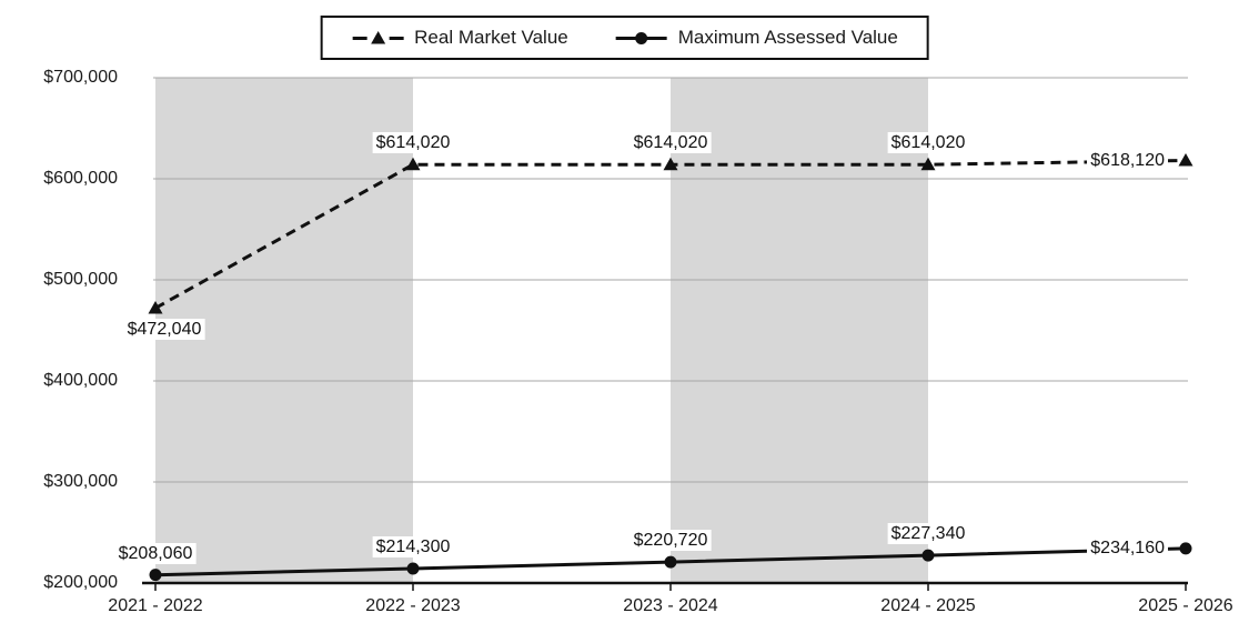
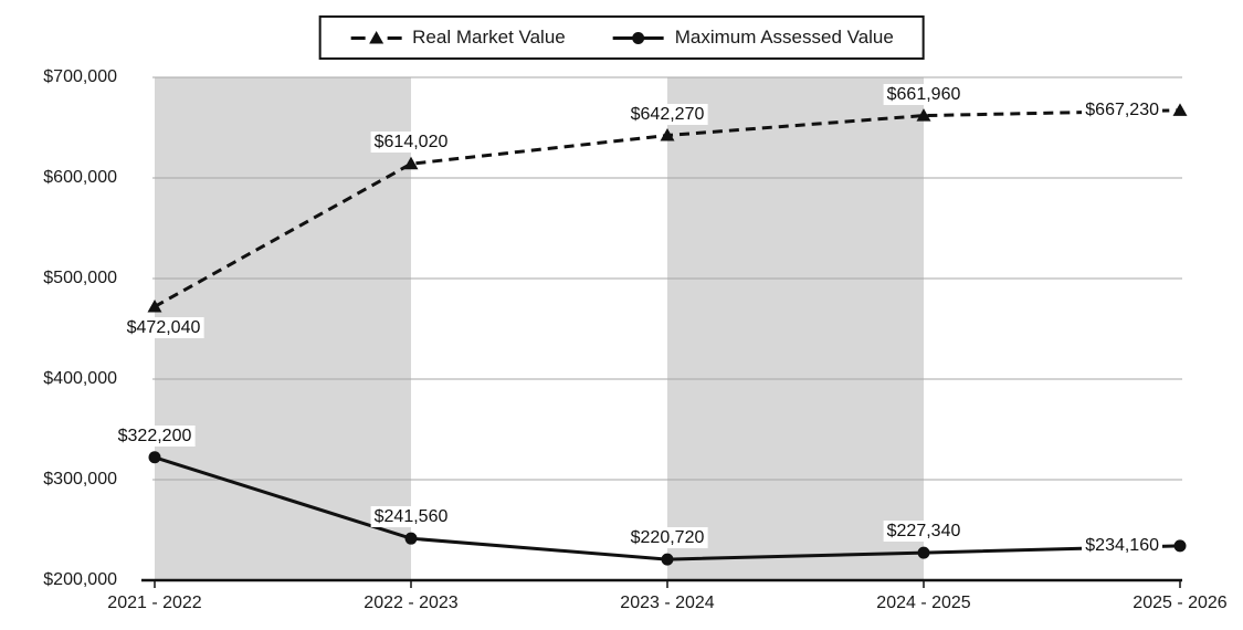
Maximum Assessed Value/2021 - 2022: $208,060 -> $322,200
Maximum Assessed Value/2022 - 2023: $214,300 -> $241,560
Real Market Value/2023 - 2024: $614,020 -> $642,270
Real Market Value/2024 - 2025: $614,020 -> $661,960
Real Market Value/2025 - 2026: $618,120 -> $667,230
